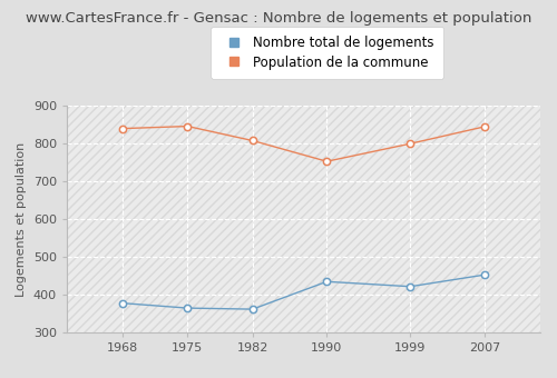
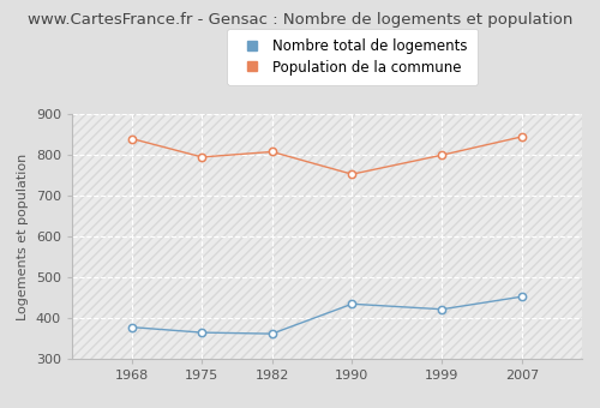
Population de la commune/1975: 846 -> 795
